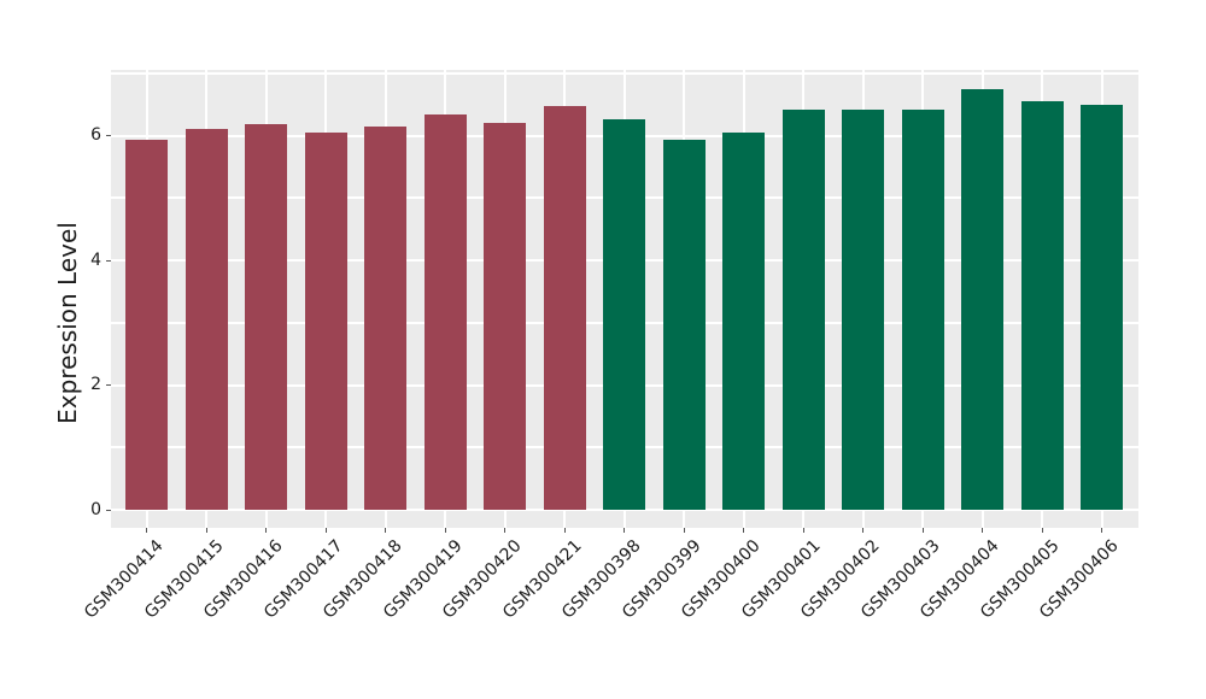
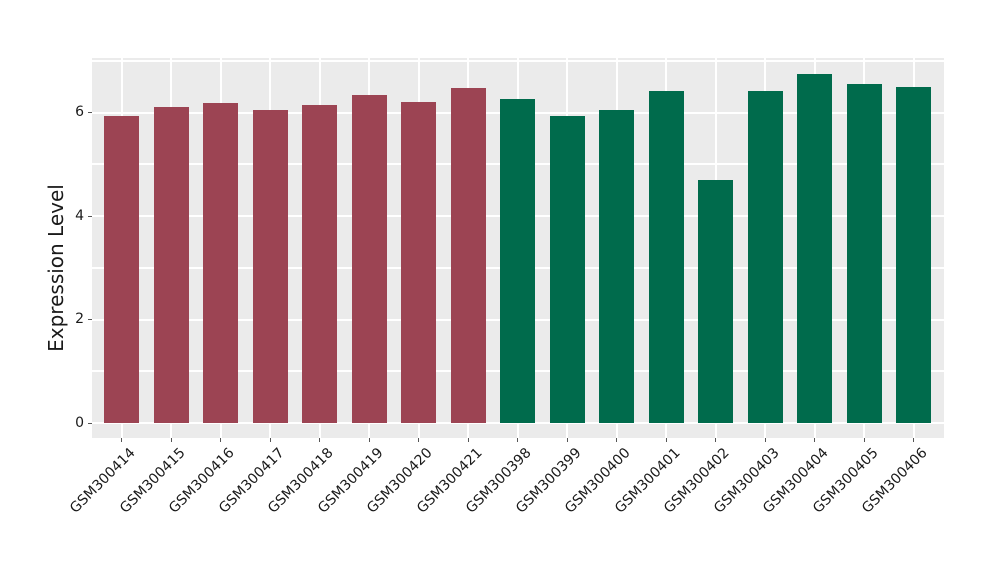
GSM300402: 6.4 -> 4.7
